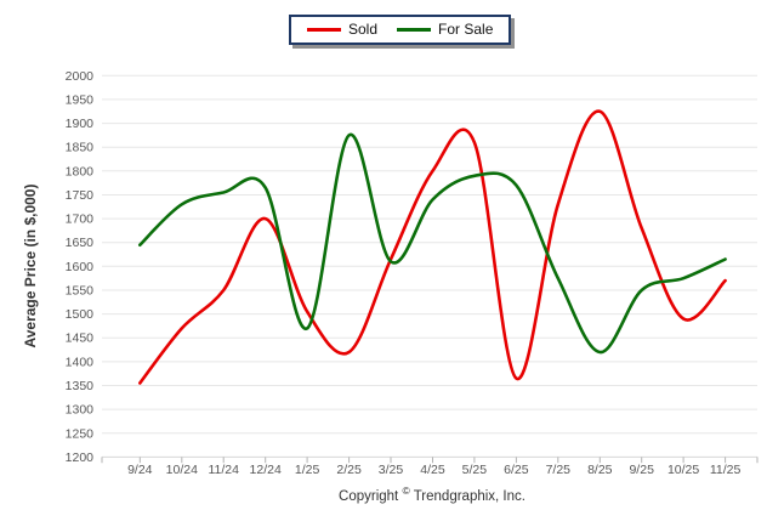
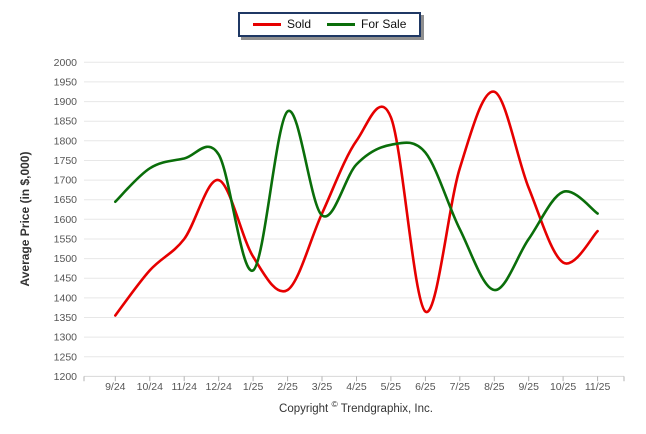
For Sale/10/25: 1580 -> 1670
